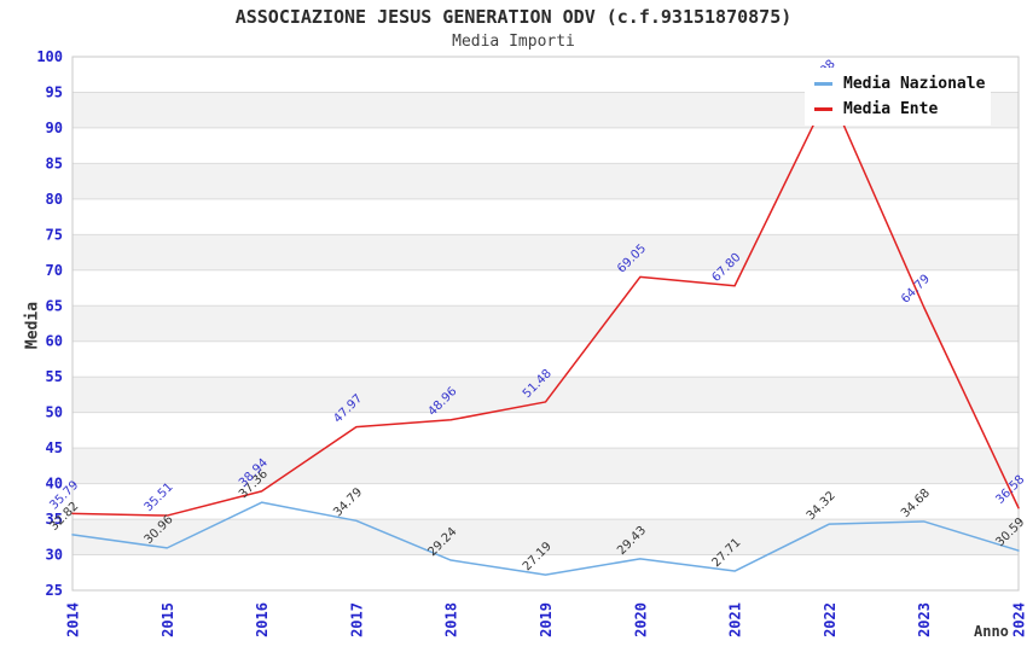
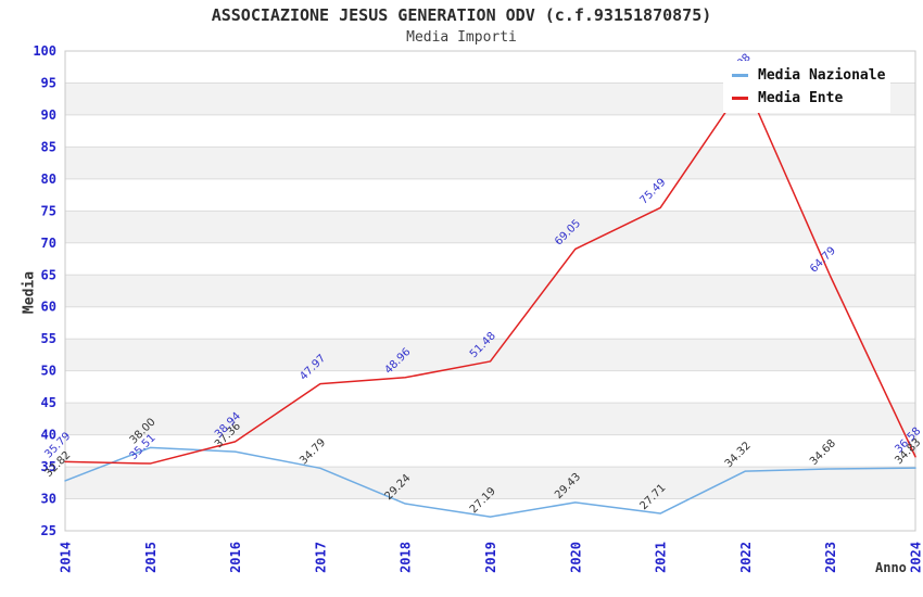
Media Nazionale/2015: 30.96 -> 38.00
Media Ente/2021: 67.80 -> 75.49
Media Nazionale/2024: 30.59 -> 34.83
